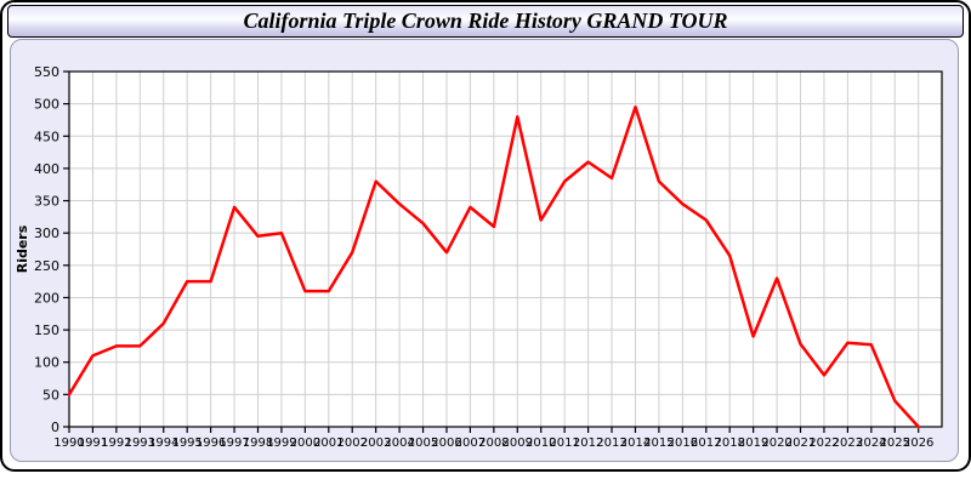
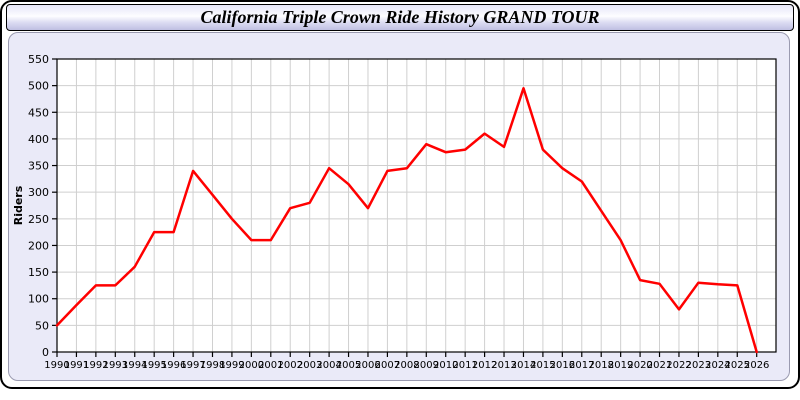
1991: 110 -> 90
1999: 300 -> 250
2003: 380 -> 280
2008: 310 -> 340
2009: 480 -> 390
2010: 320 -> 380
2019: 140 -> 210
2020: 230 -> 140
2025: 40 -> 120
